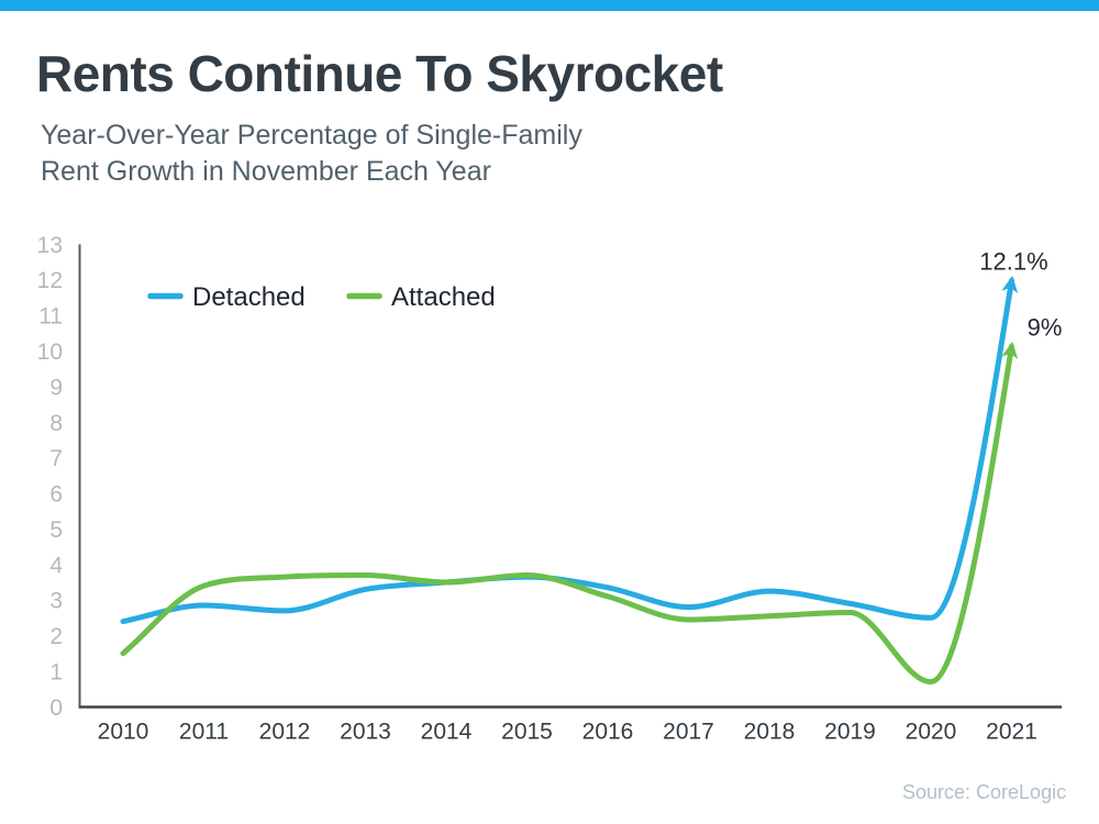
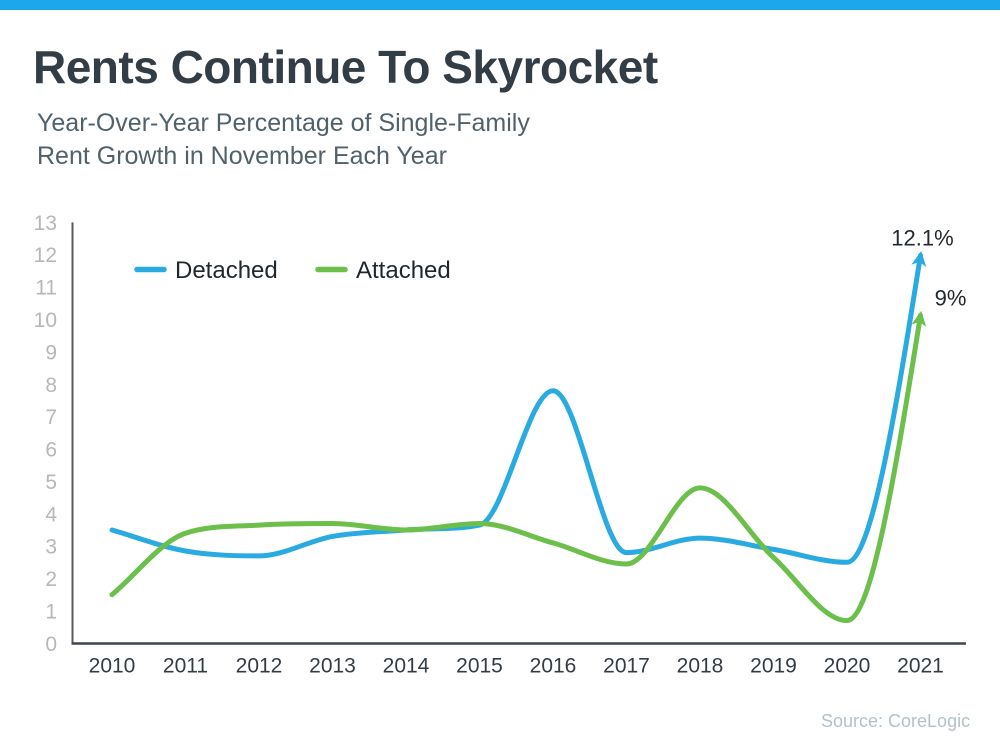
Detached/2010: 2.4 -> 3.5
Detached/2016: 3.4 -> 7.8
Attached/2018: 2.5 -> 4.8
